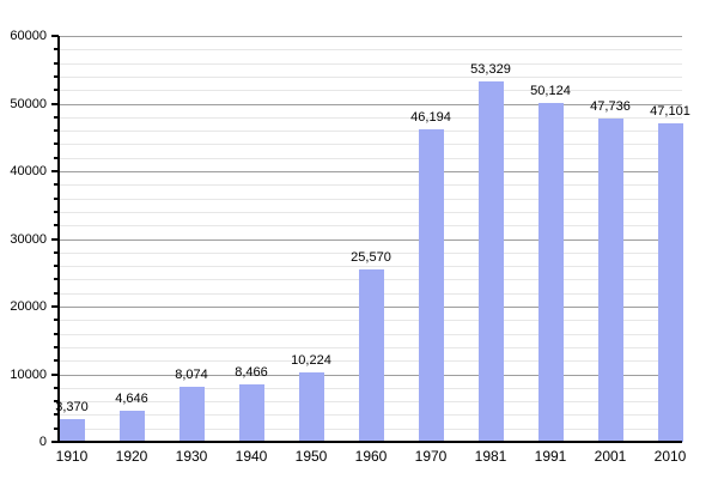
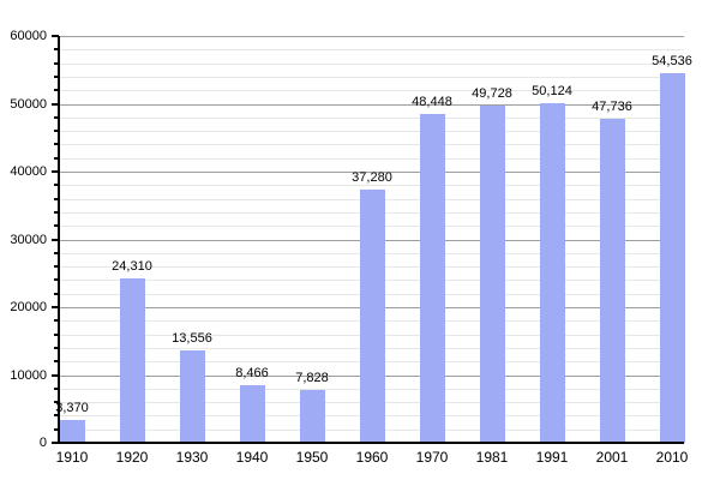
1920: 4,646 -> 24,310
1930: 8,074 -> 13,556
1950: 10,224 -> 7,828
1960: 25,570 -> 37,280
1970: 46,194 -> 48,448
1981: 53,329 -> 49,728
2010: 47,101 -> 54,536
